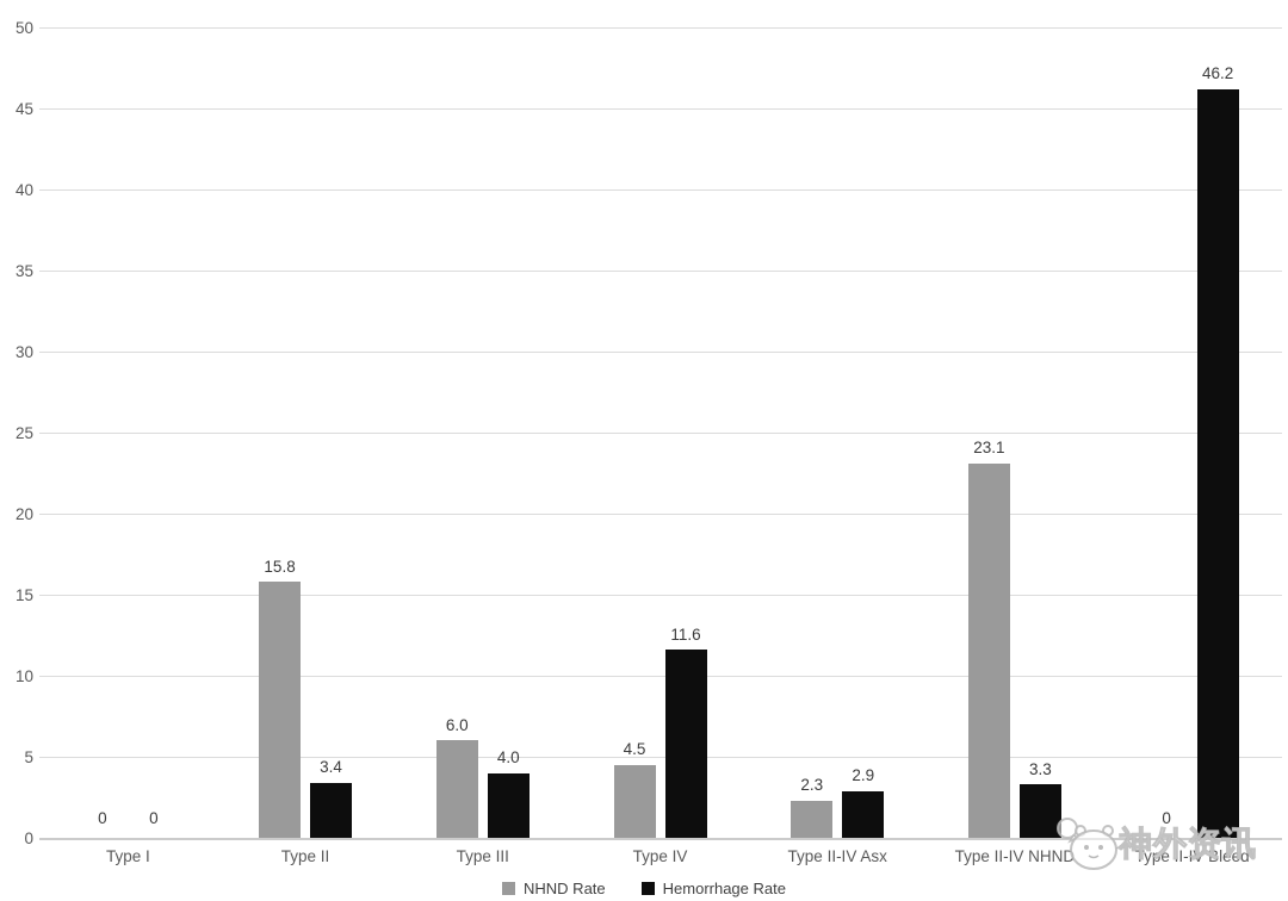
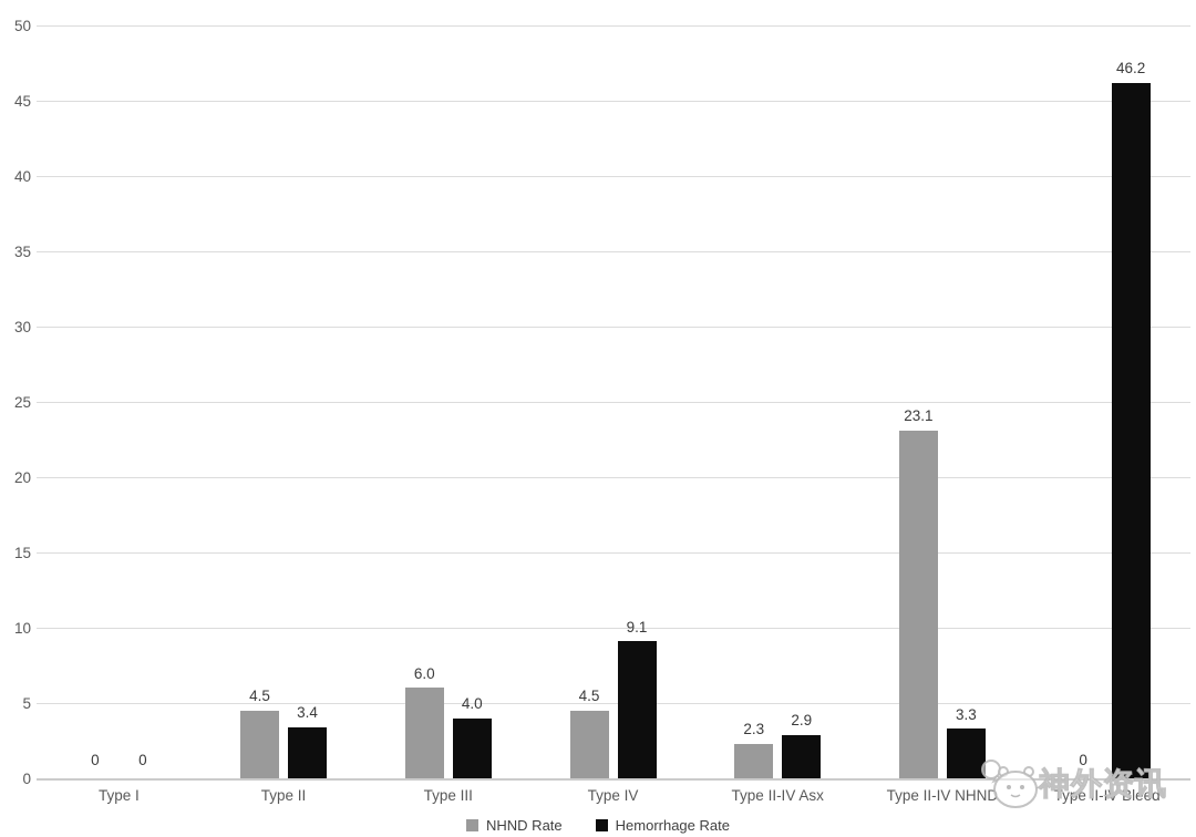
NHND Rate/Type II: 15.8 -> 4.5
Hemorrhage Rate/Type IV: 11.6 -> 9.1
